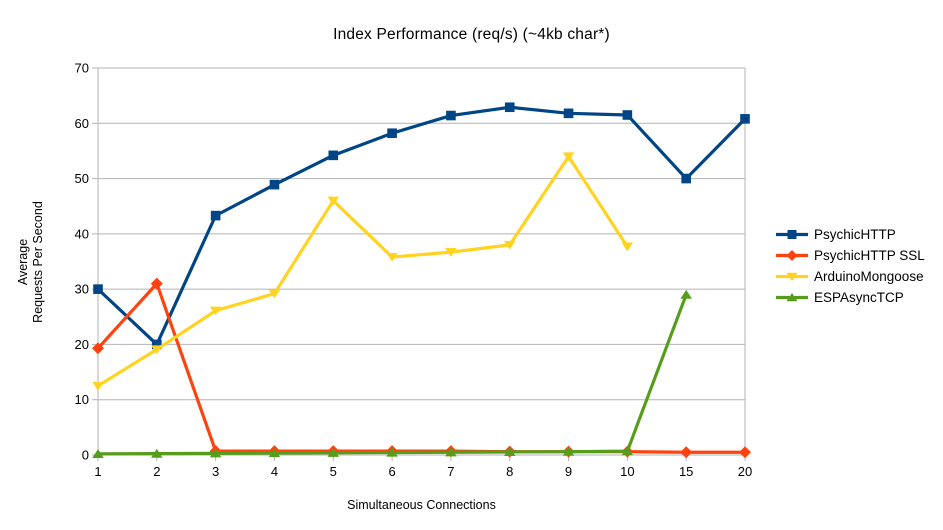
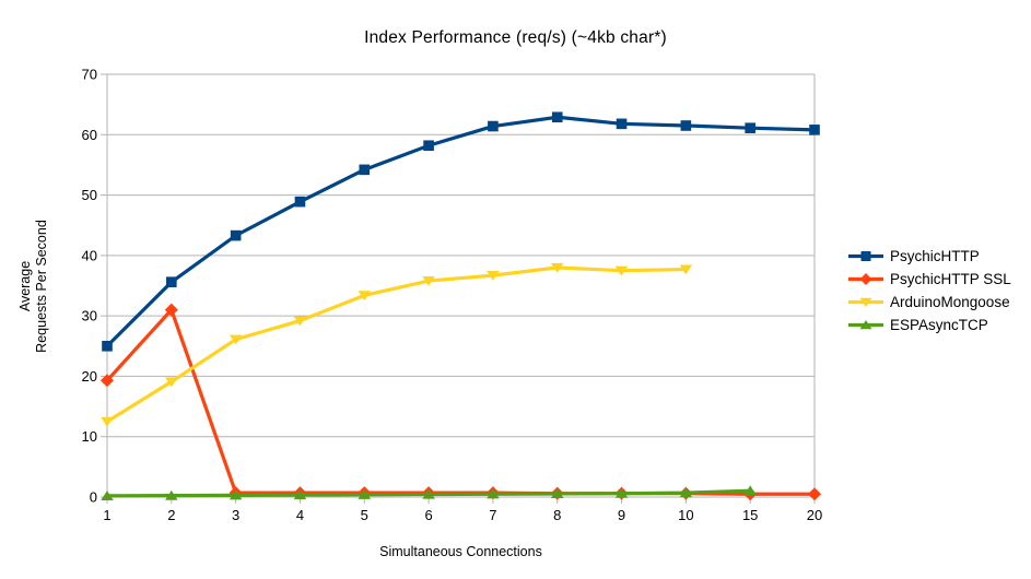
PsychicHTTP/1: 30 -> 25
PsychicHTTP/2: 20 -> 36
ArduinoMongoose/5: 46 -> 33
ArduinoMongoose/9: 54 -> 38
PsychicHTTP/15: 50 -> 61
ESPAsyncTCP/15: 29 -> 1
